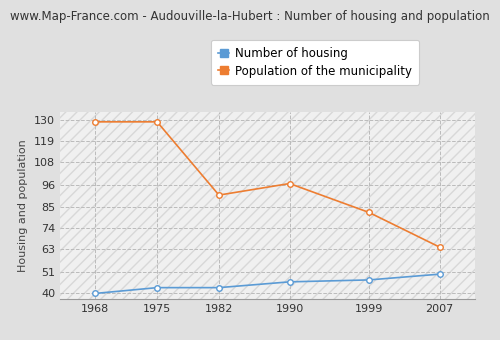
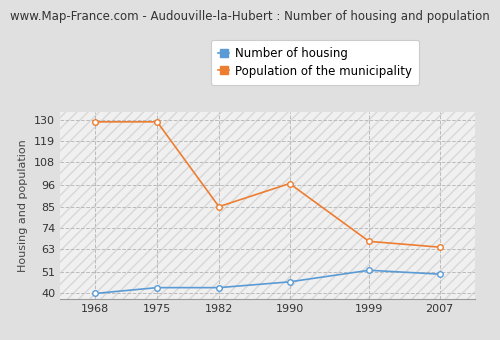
Population of the municipality/1982: 91 -> 85
Number of housing/1999: 47 -> 52
Population of the municipality/1999: 82 -> 67
